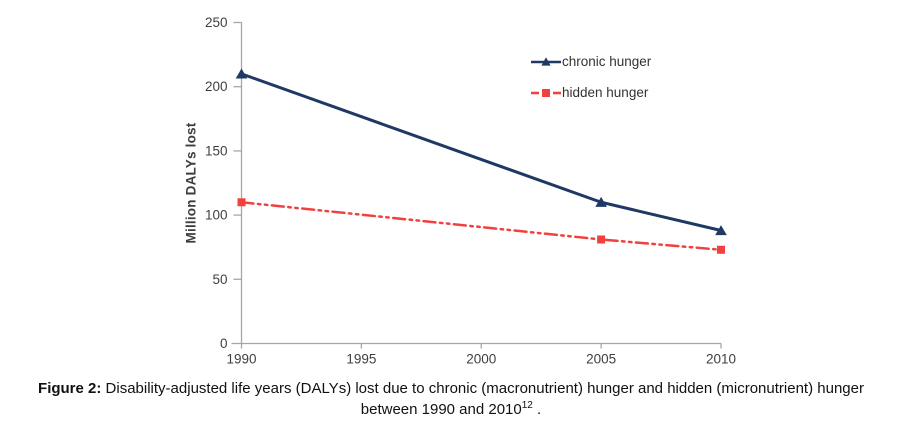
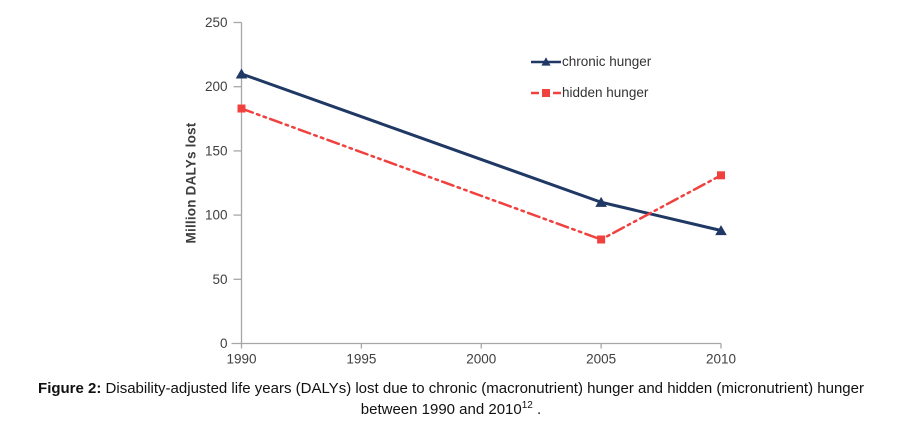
hidden hunger/1990: 110 -> 183
hidden hunger/2010: 73 -> 131
